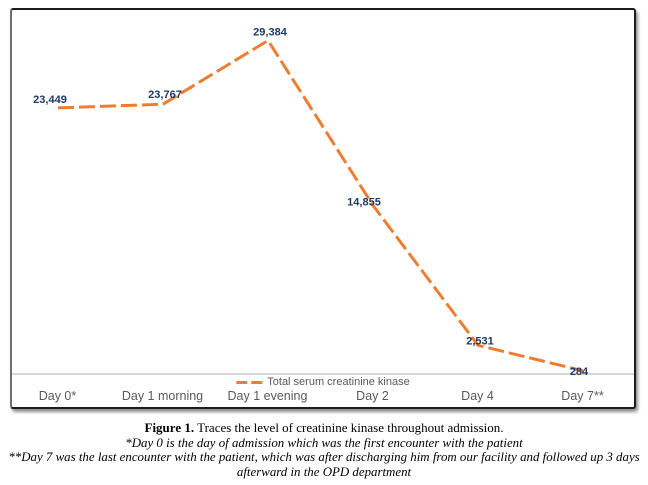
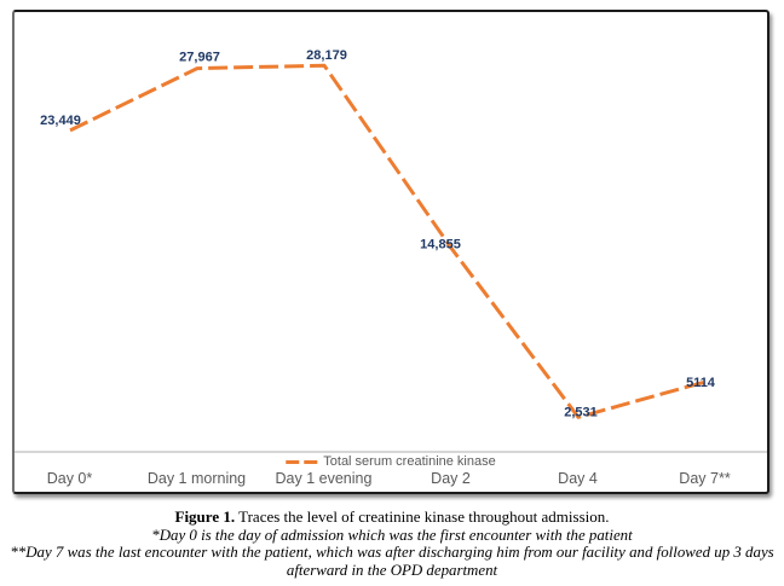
Day 1 morning: 23,767 -> 27,967
Day 1 evening: 29,384 -> 28,179
Day 7**: 284 -> 5114
